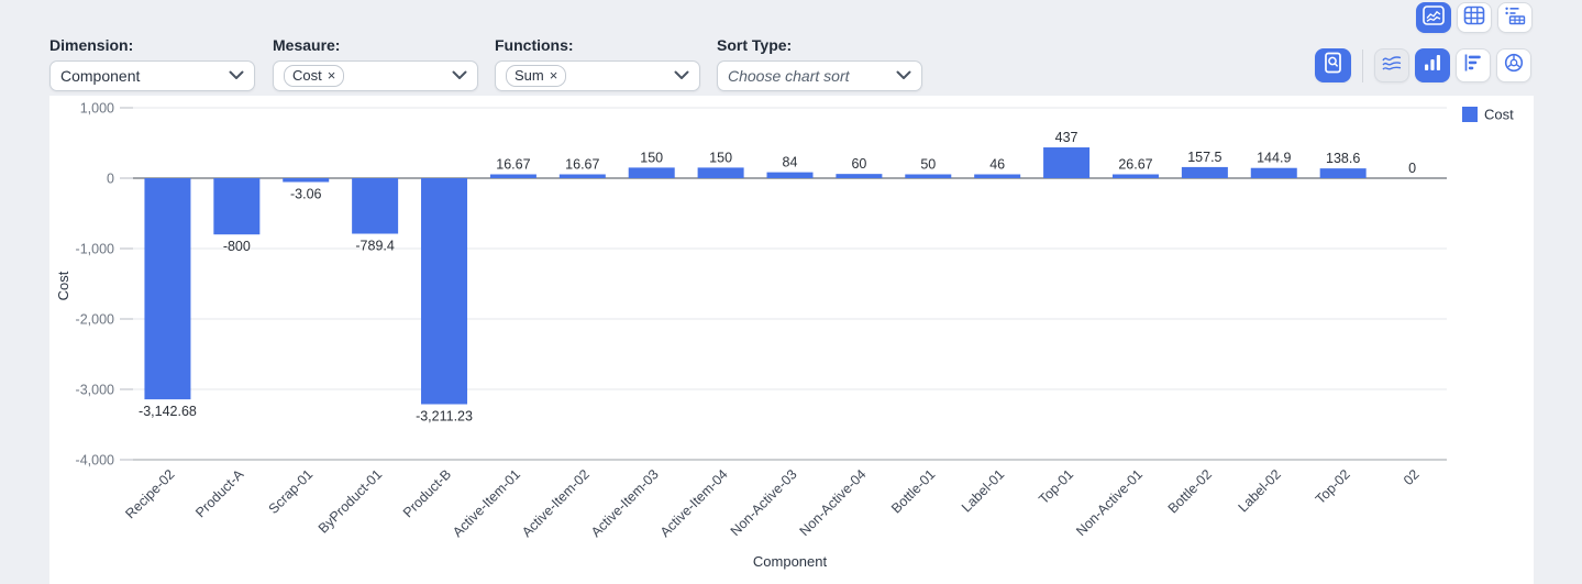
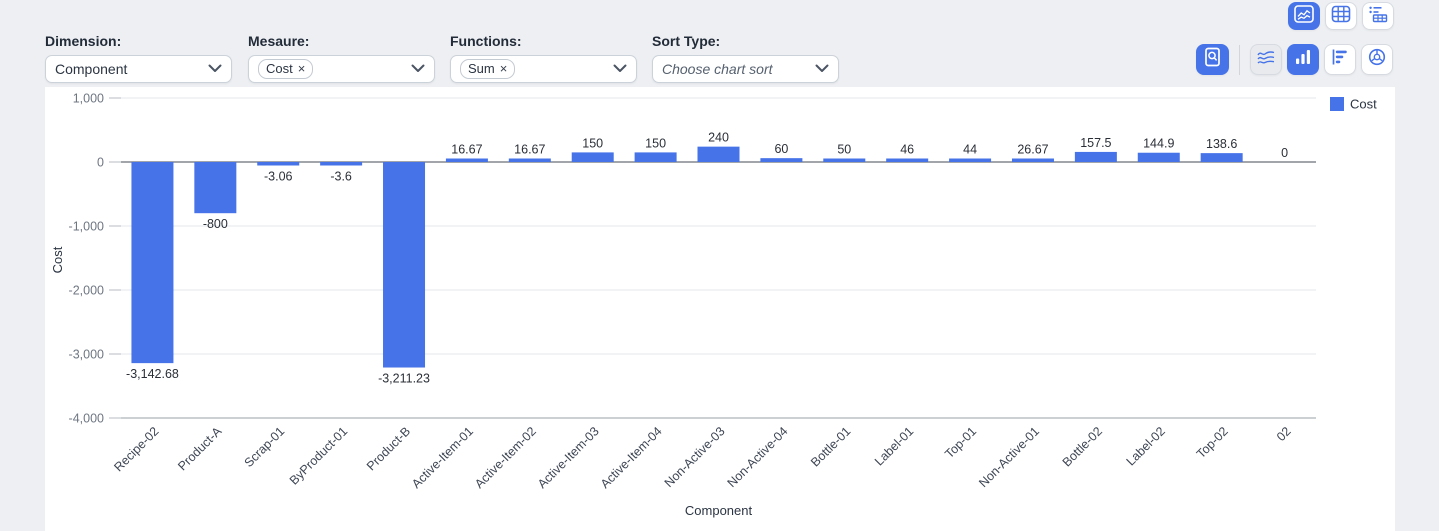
ByProduct-01: -789.4 -> -3.6
Non-Active-03: 84 -> 240
Top-01: 437 -> 44
